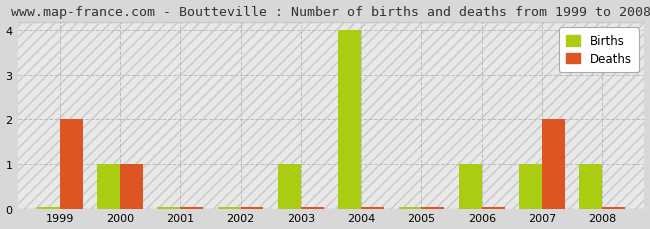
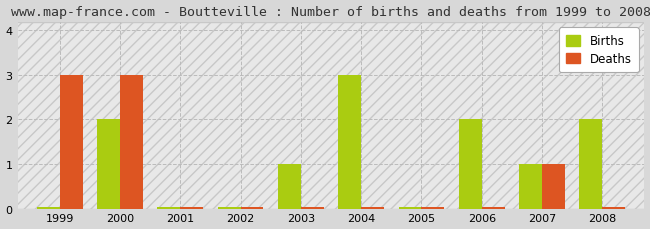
Deaths/1999: 2 -> 3
Births/2000: 1 -> 2
Deaths/2000: 1 -> 3
Births/2004: 4 -> 3
Births/2006: 1 -> 2
Deaths/2007: 2 -> 1
Births/2008: 1 -> 2
